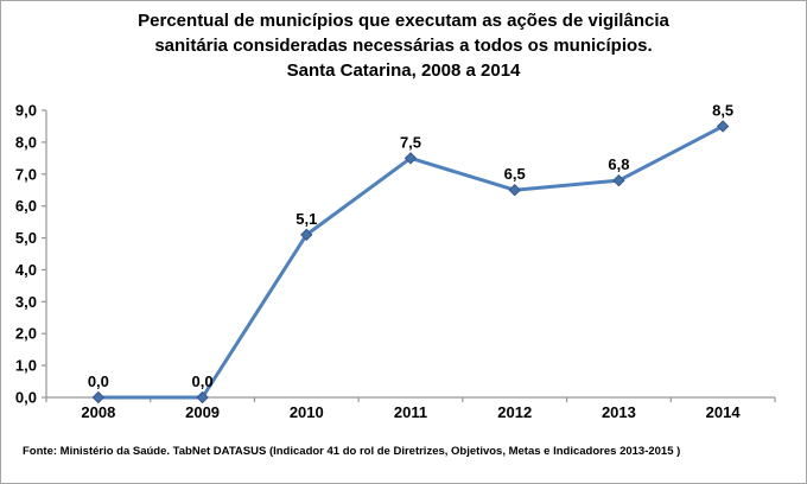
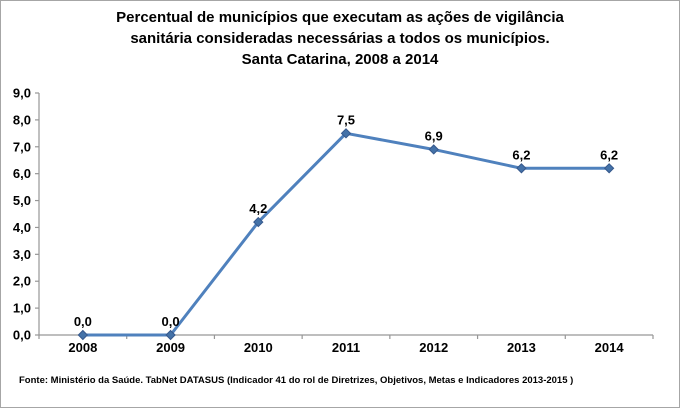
2010: 5,1 -> 4,2
2012: 6,5 -> 6,9
2013: 6,8 -> 6,2
2014: 8,5 -> 6,2
